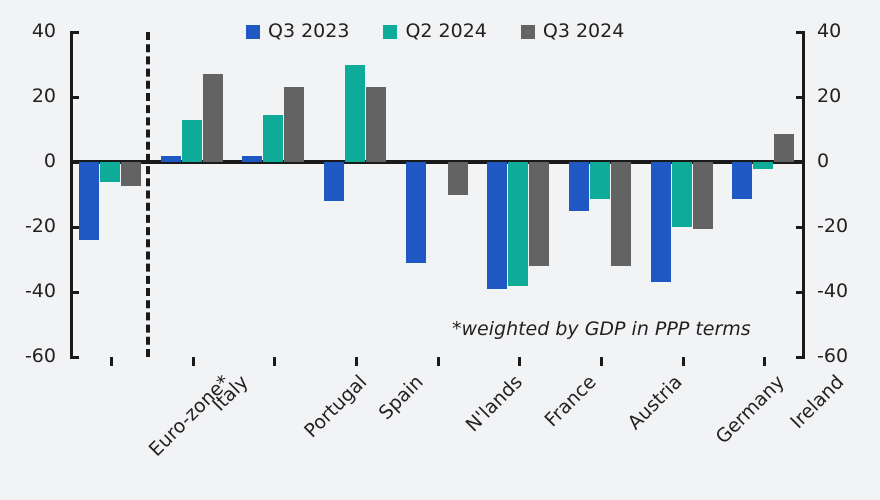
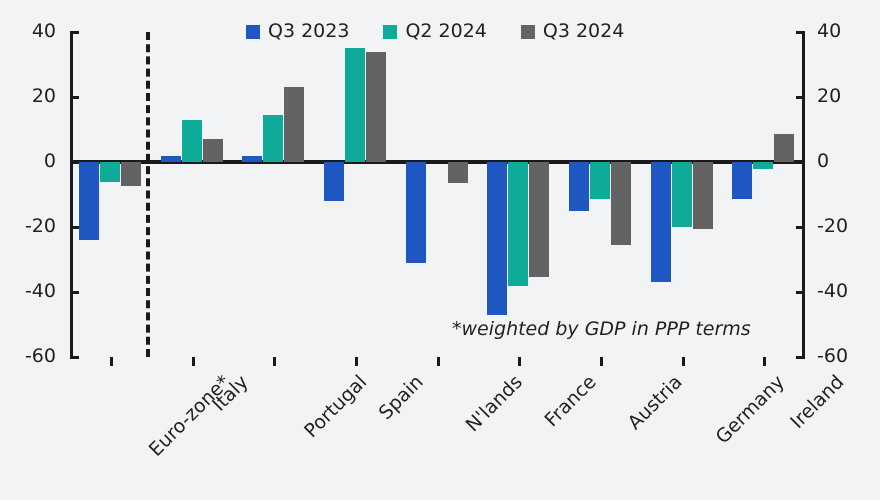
Q3 2024/Italy: 27 -> 7
Q2 2024/Spain: 30 -> 35
Q3 2024/Spain: 23 -> 34
Q3 2024/N'lands: -10 -> -6
Q3 2023/France: -39 -> -47
Q3 2024/France: -32 -> -36
Q3 2024/Austria: -32 -> -26
